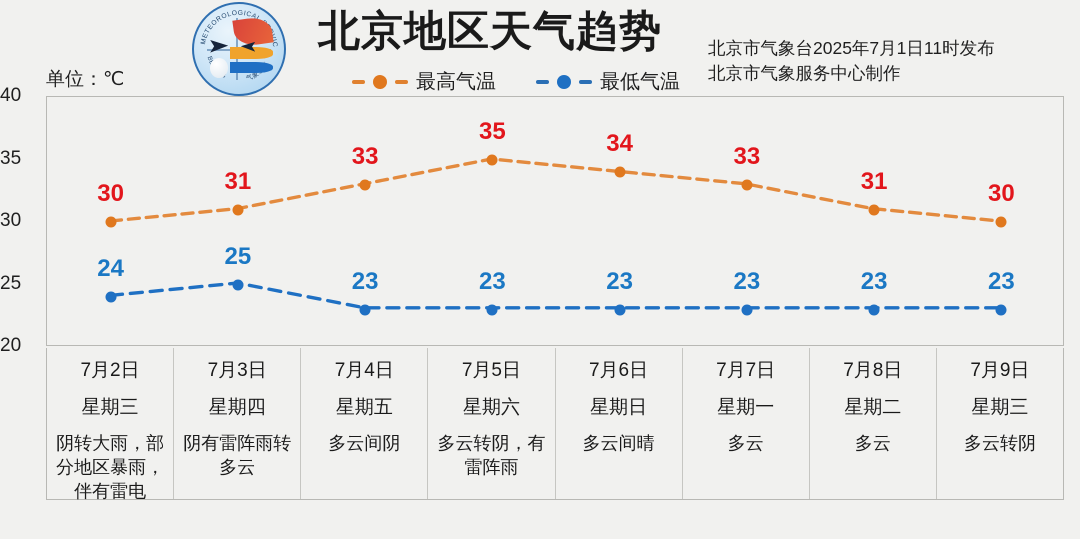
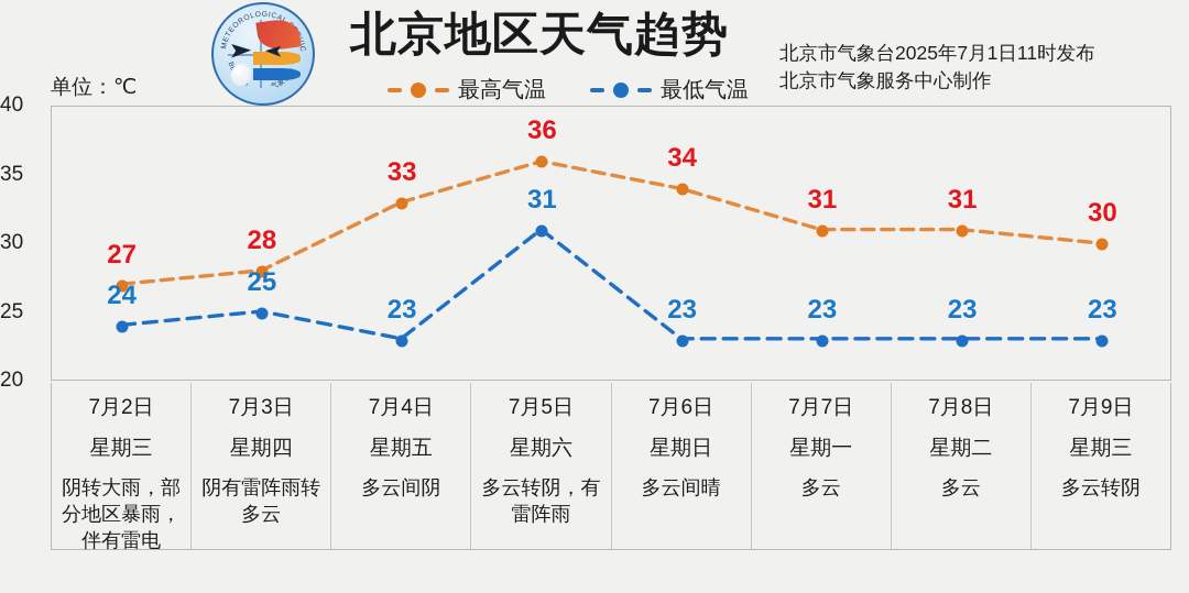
最高气温/7月2日: 30 -> 27
最高气温/7月3日: 31 -> 28
最高气温/7月5日: 35 -> 36
最低气温/7月5日: 23 -> 31
最高气温/7月7日: 33 -> 31
